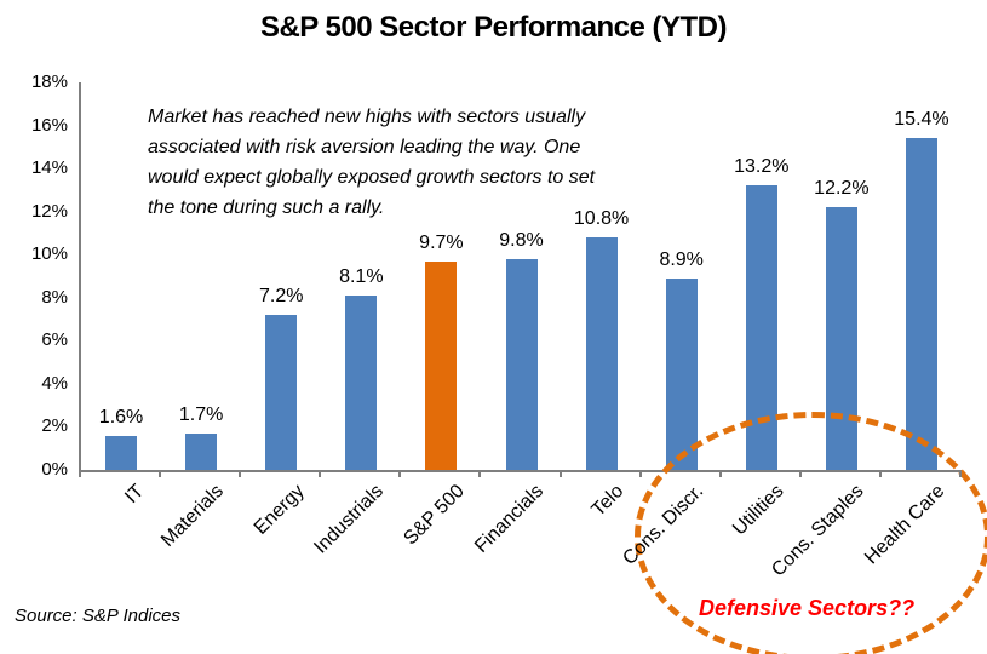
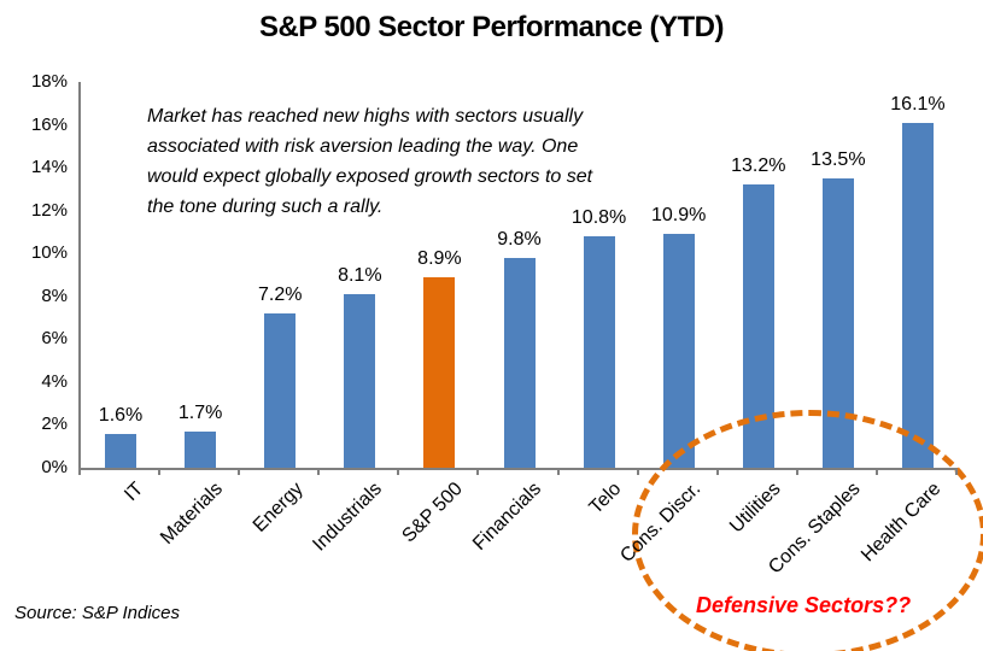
S&P 500: 9.7% -> 8.9%
Cons. Discr.: 8.9% -> 10.9%
Cons. Staples: 12.2% -> 13.5%
Health Care: 15.4% -> 16.1%
